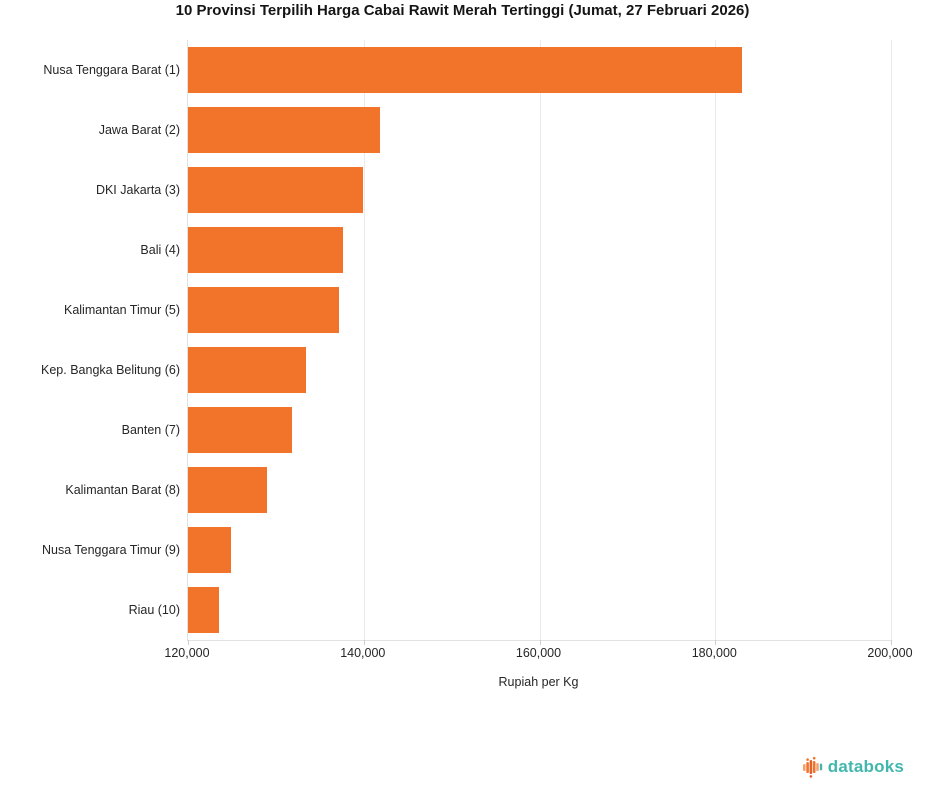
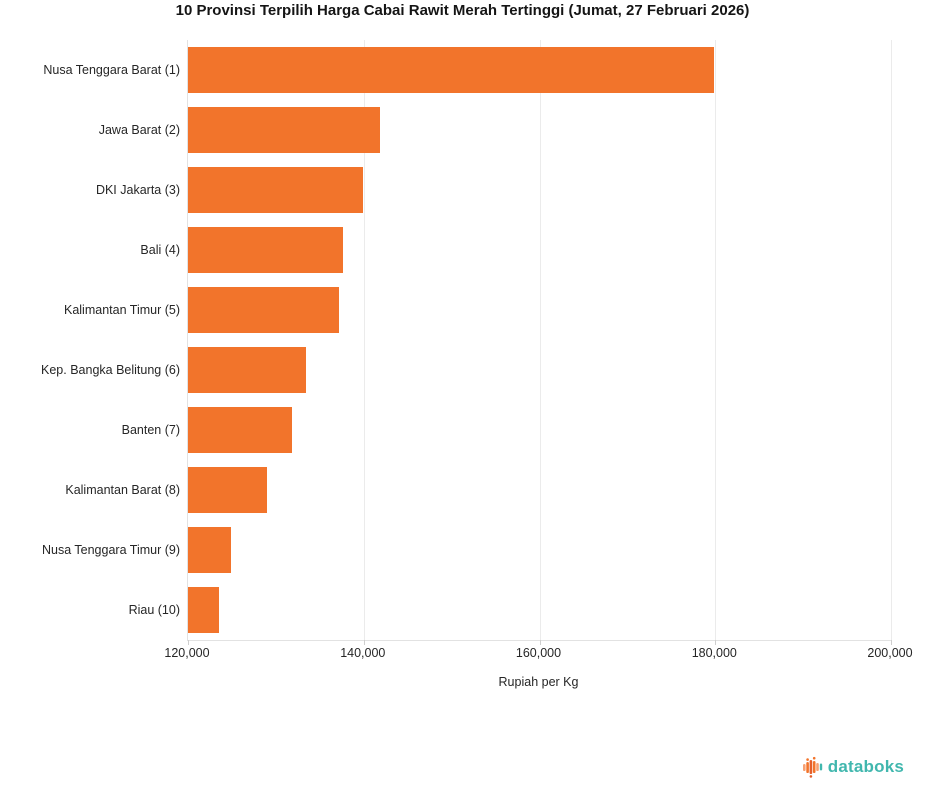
Nusa Tenggara Barat (1): 183000 -> 180000
